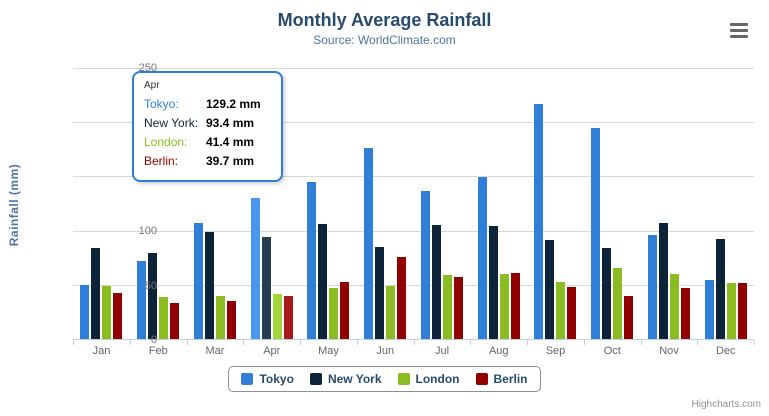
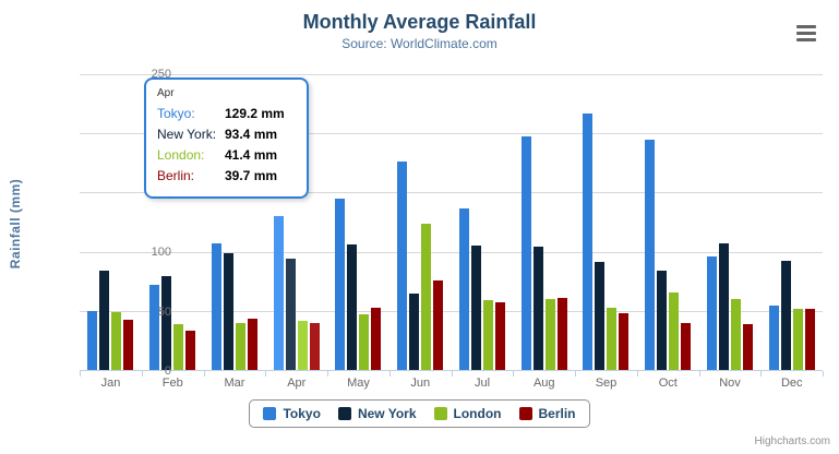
Berlin/Mar: 34 -> 43
New York/Jun: 84 -> 64
London/Jun: 48 -> 123
Tokyo/Aug: 148 -> 197
Berlin/Nov: 47 -> 39
